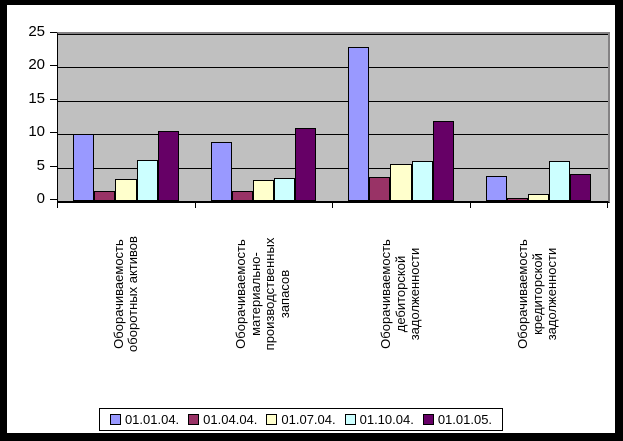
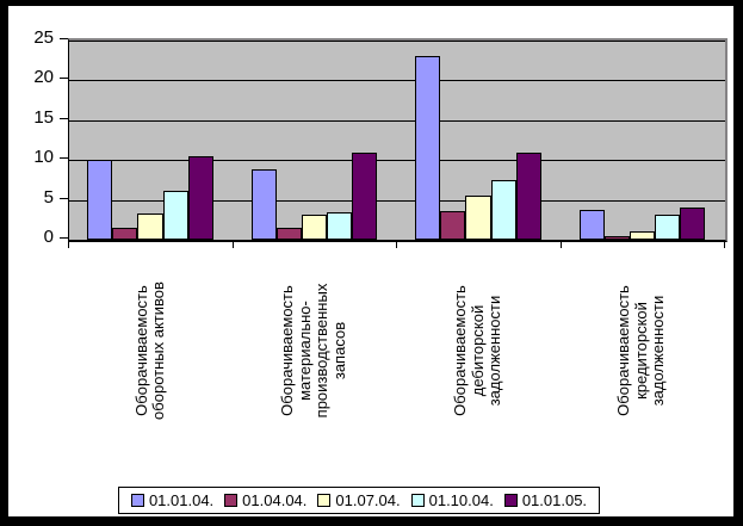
01.10.04./Оборачиваемость дебиторской задолженности: 6 -> 8
01.01.05./Оборачиваемость дебиторской задолженности: 12 -> 11
01.10.04./Оборачиваемость кредиторской задолженности: 6 -> 3
